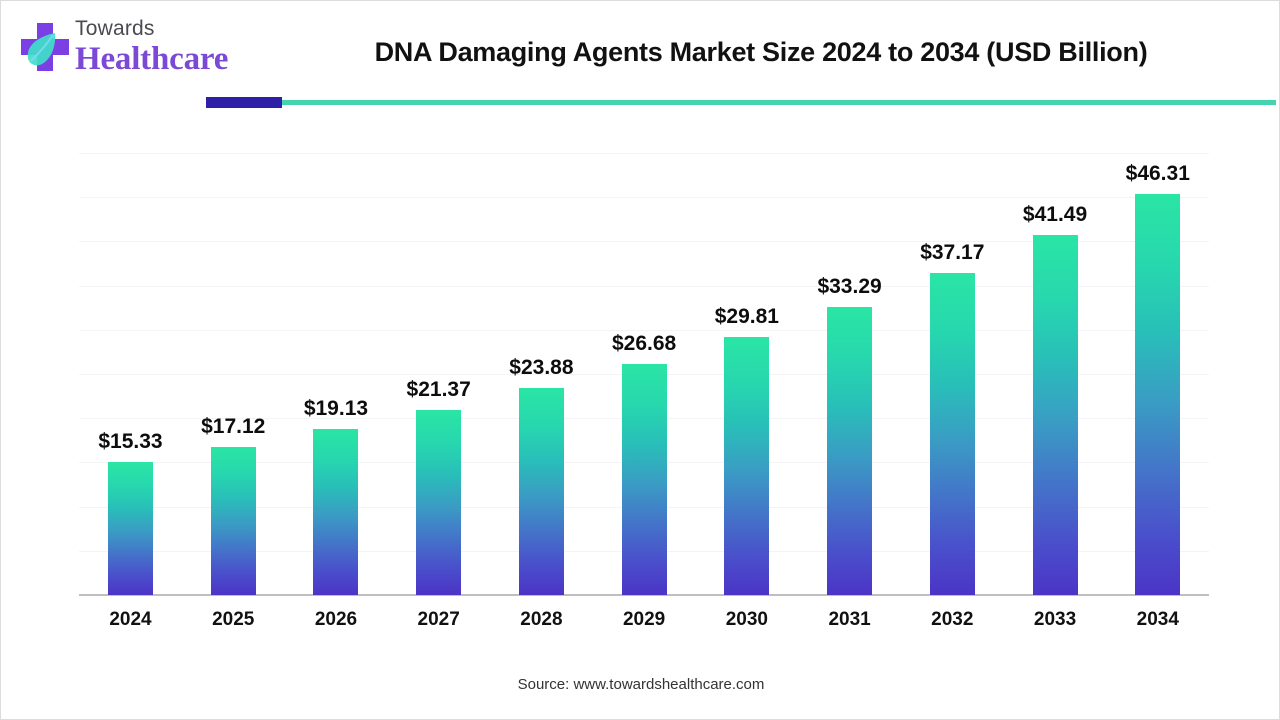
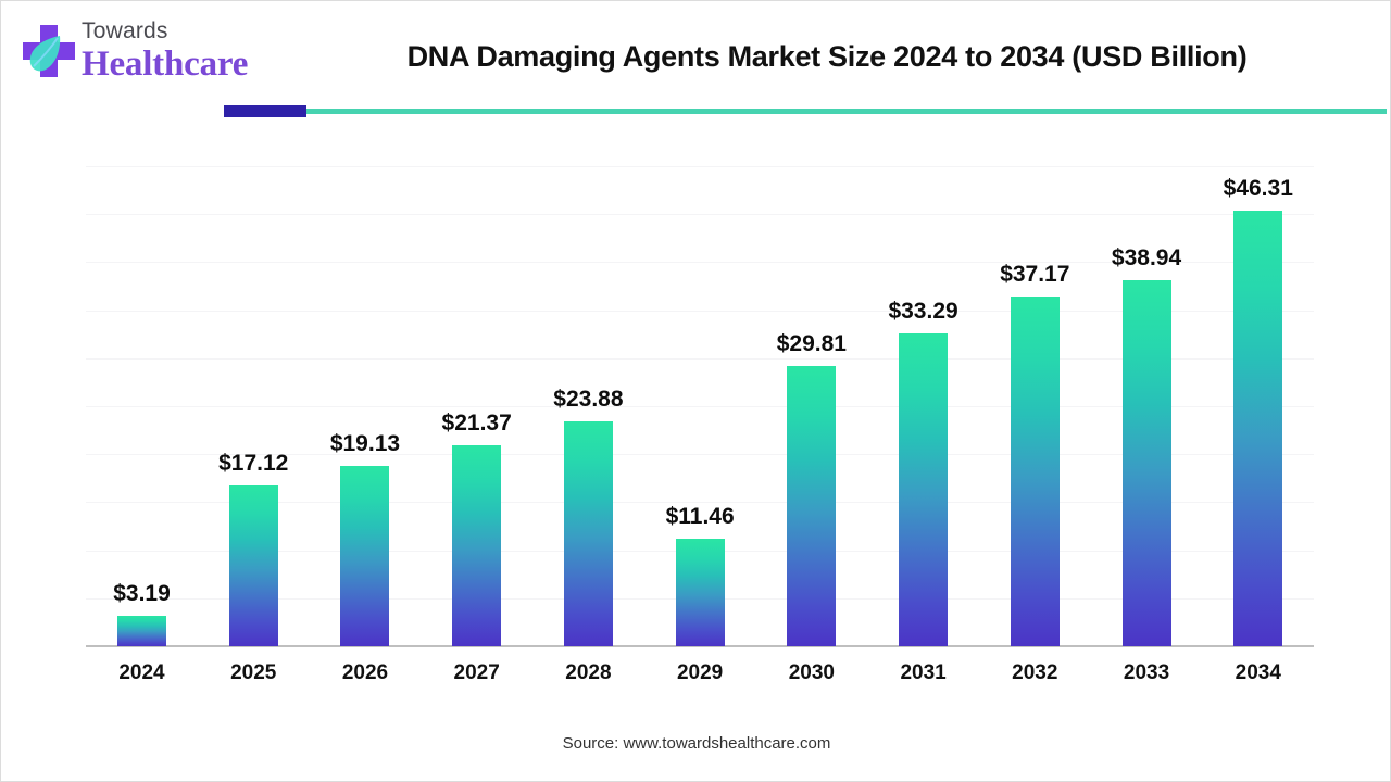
2024: $15.33 -> $3.19
2029: $26.68 -> $11.46
2033: $41.49 -> $38.94
